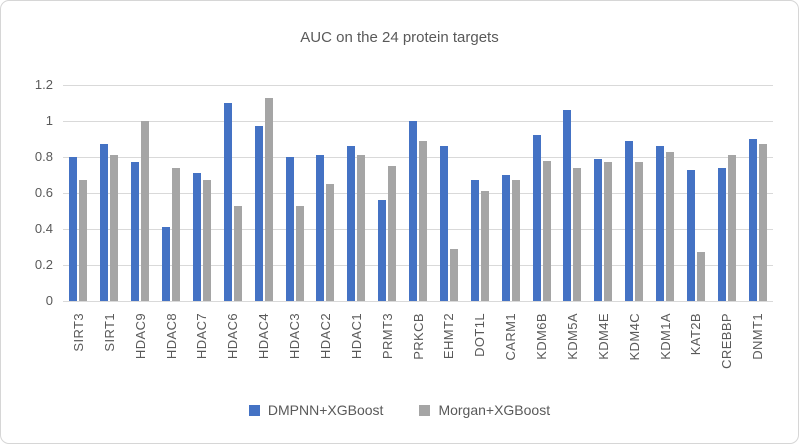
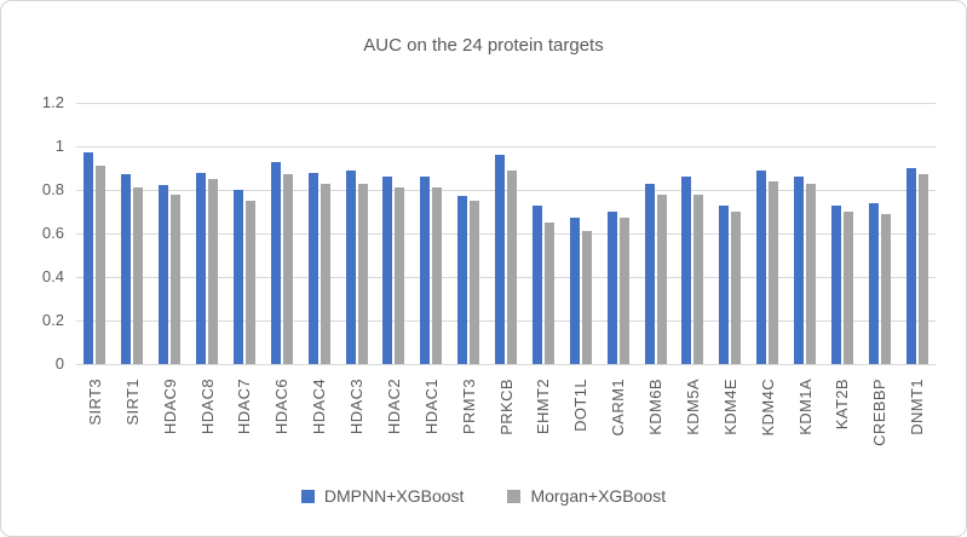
DMPNN+XGBoost/SIRT3: 0.80 -> 0.97
Morgan+XGBoost/SIRT3: 0.67 -> 0.91
DMPNN+XGBoost/HDAC9: 0.77 -> 0.82
Morgan+XGBoost/HDAC9: 1.00 -> 0.78
DMPNN+XGBoost/HDAC8: 0.41 -> 0.88
Morgan+XGBoost/HDAC8: 0.74 -> 0.85
DMPNN+XGBoost/HDAC7: 0.71 -> 0.80
Morgan+XGBoost/HDAC7: 0.67 -> 0.75
DMPNN+XGBoost/HDAC6: 1.10 -> 0.93
Morgan+XGBoost/HDAC6: 0.53 -> 0.87
DMPNN+XGBoost/HDAC4: 0.97 -> 0.88
Morgan+XGBoost/HDAC4: 1.13 -> 0.83
DMPNN+XGBoost/HDAC3: 0.80 -> 0.89
Morgan+XGBoost/HDAC3: 0.53 -> 0.83
DMPNN+XGBoost/HDAC2: 0.81 -> 0.86
Morgan+XGBoost/HDAC2: 0.65 -> 0.81
DMPNN+XGBoost/PRMT3: 0.56 -> 0.77
DMPNN+XGBoost/PRKCB: 1.00 -> 0.96
DMPNN+XGBoost/EHMT2: 0.86 -> 0.73
Morgan+XGBoost/EHMT2: 0.29 -> 0.65
DMPNN+XGBoost/KDM6B: 0.92 -> 0.83
DMPNN+XGBoost/KDM5A: 1.06 -> 0.86
Morgan+XGBoost/KDM5A: 0.74 -> 0.78
DMPNN+XGBoost/KDM4E: 0.79 -> 0.73
Morgan+XGBoost/KDM4E: 0.77 -> 0.70
Morgan+XGBoost/KDM4C: 0.77 -> 0.84
Morgan+XGBoost/KAT2B: 0.27 -> 0.70
Morgan+XGBoost/CREBBP: 0.81 -> 0.69
